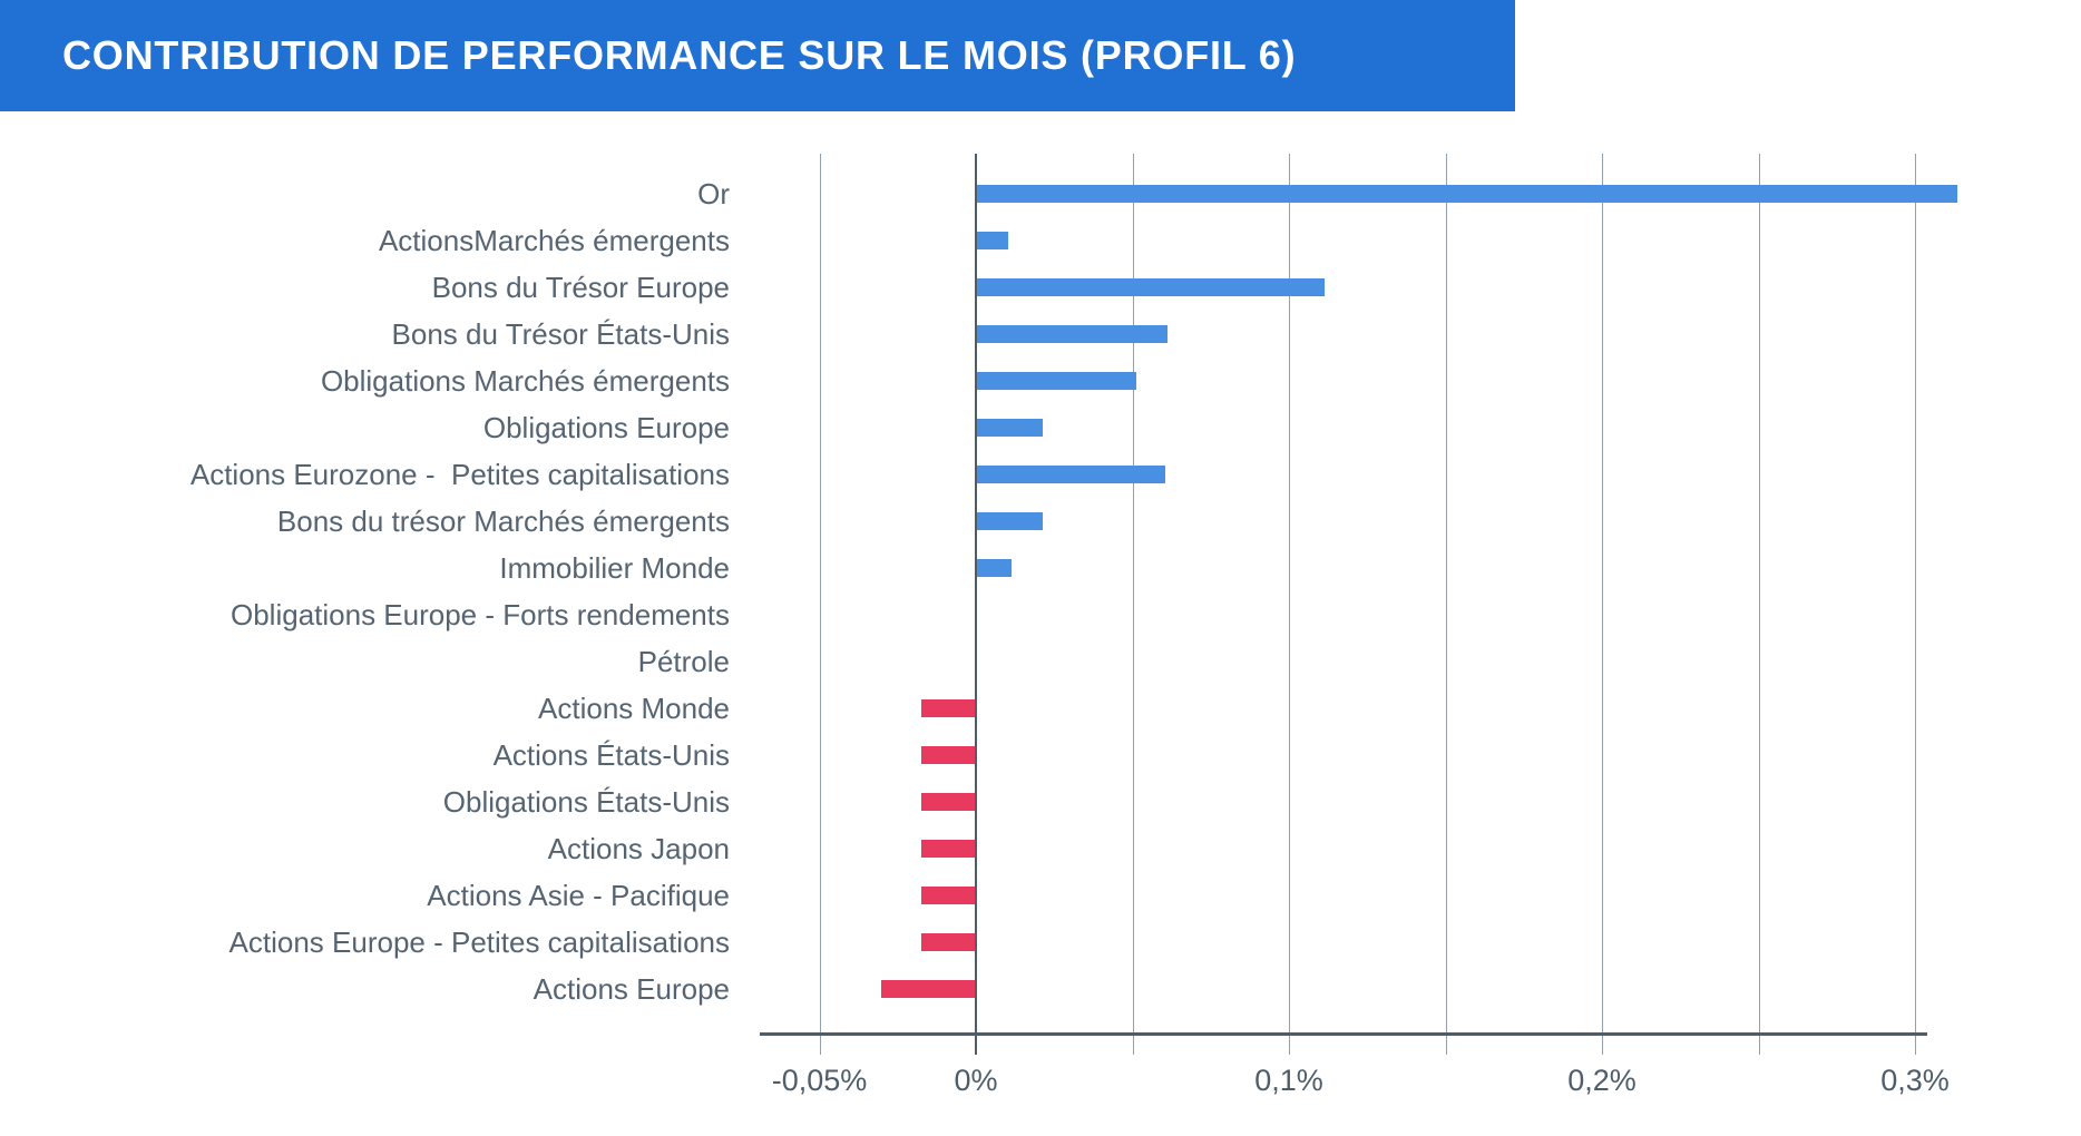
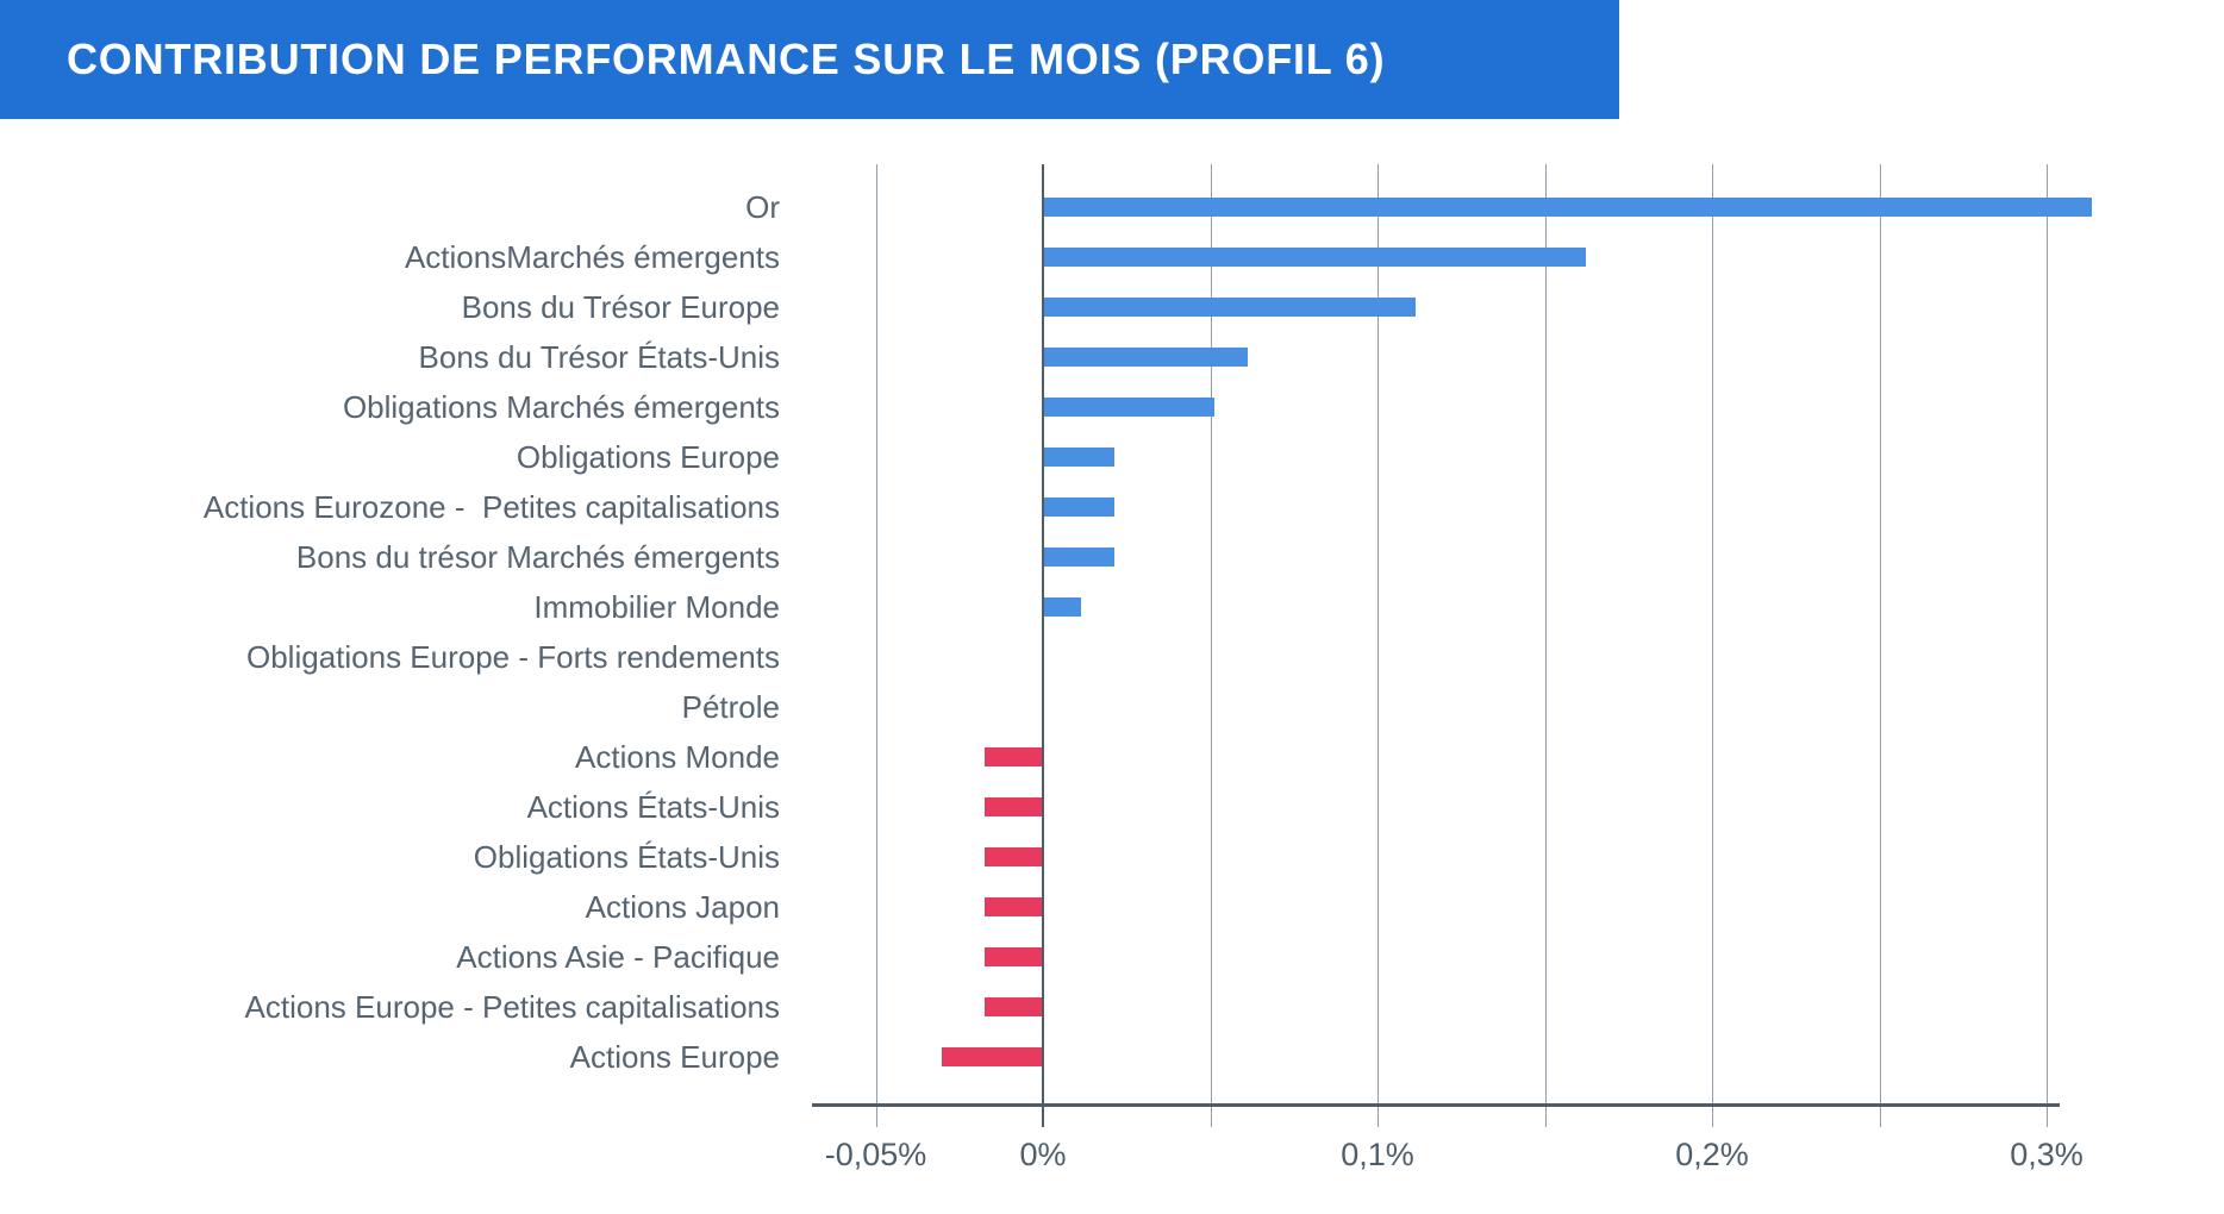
ActionsMarchés émergents: 0,01% -> 0,16%
Actions Eurozone - Petites capitalisations: 0,06% -> 0,02%
